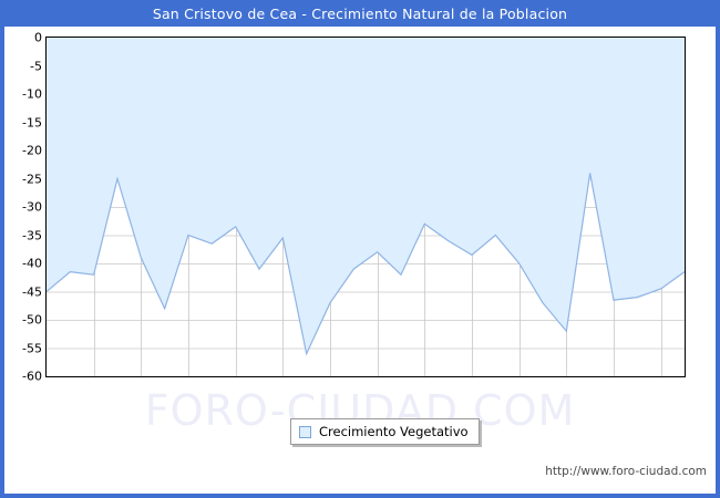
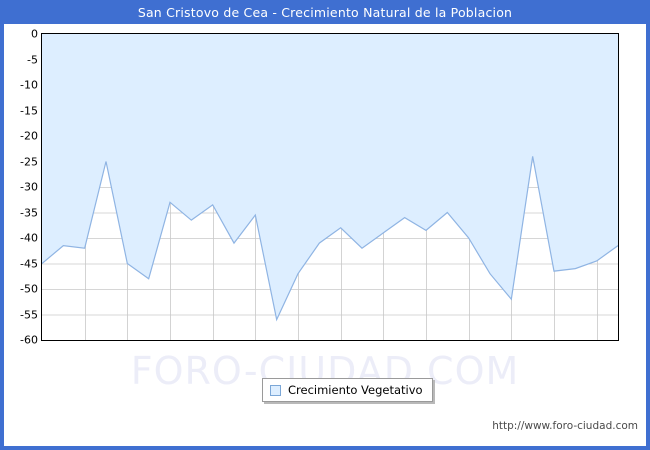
2000: -39 -> -45
2002: -35 -> -33
2012: -33 -> -39
